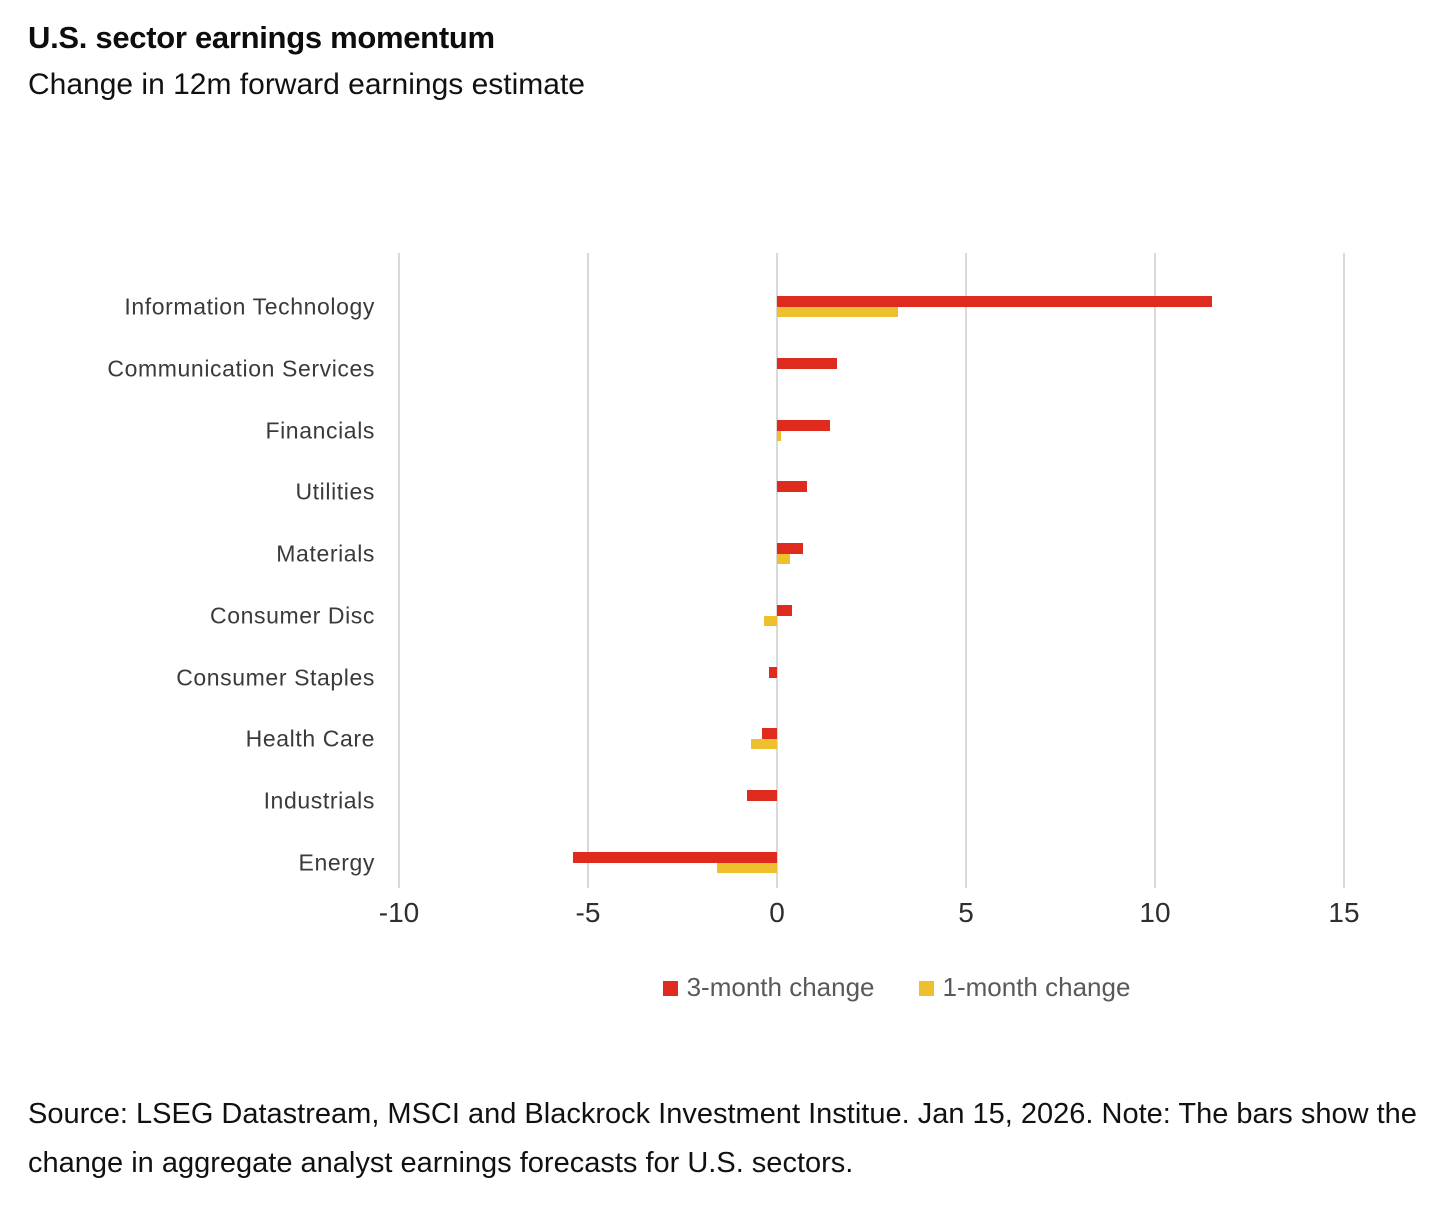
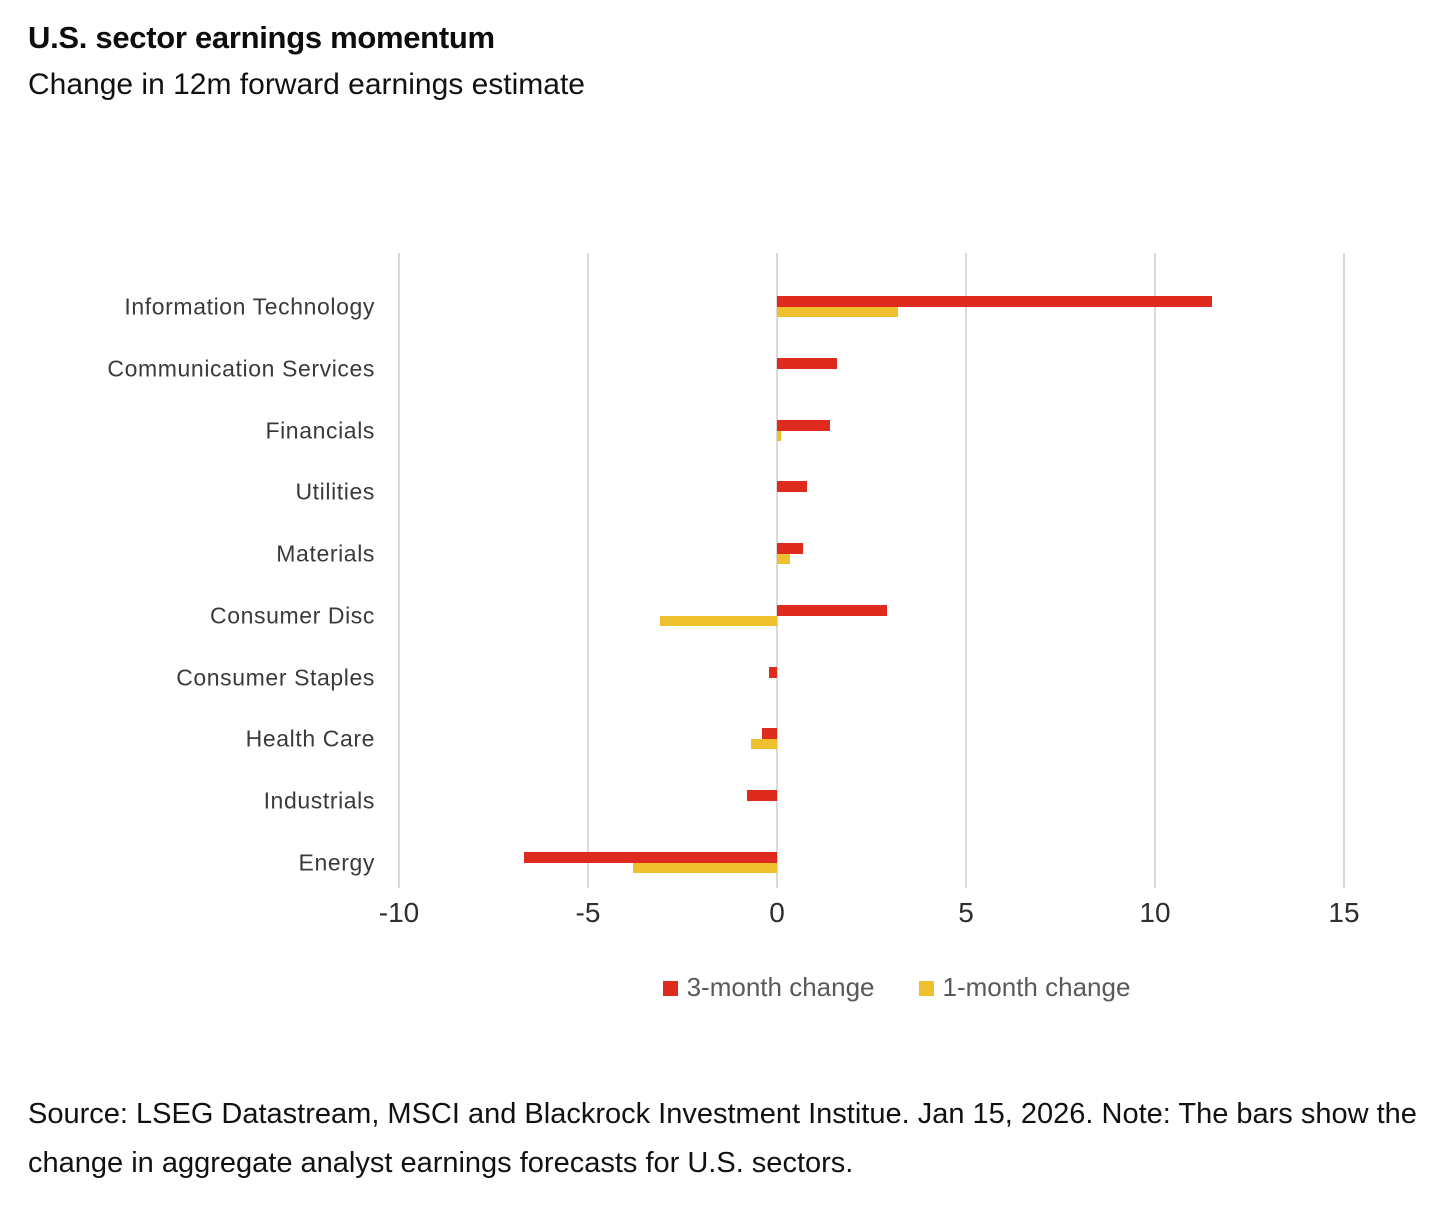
3-month change/Consumer Disc: 0.4 -> 2.9
1-month change/Consumer Disc: -0.3 -> -3.1
3-month change/Energy: -5.4 -> -6.7
1-month change/Energy: -1.6 -> -3.8
